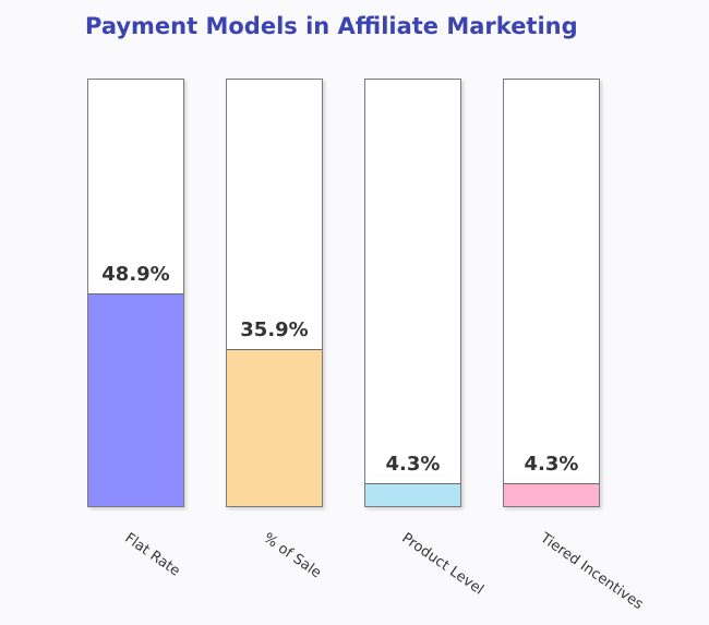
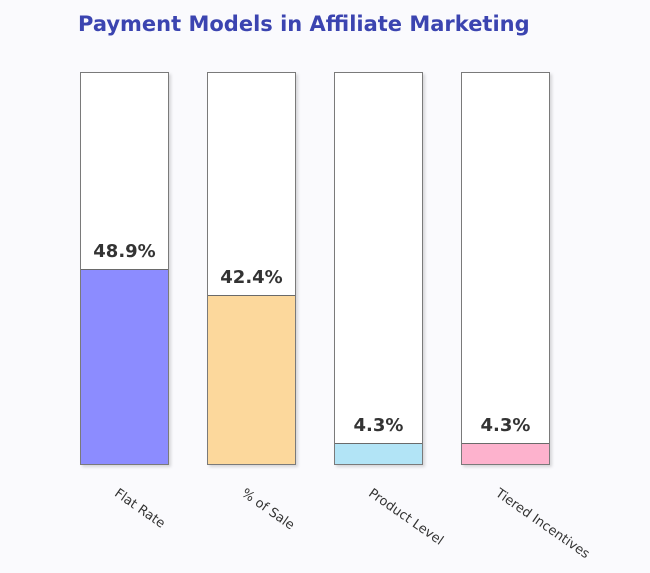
% of Sale: 35.9% -> 42.4%
